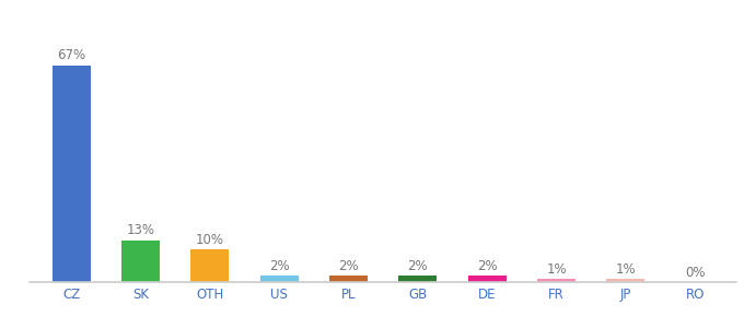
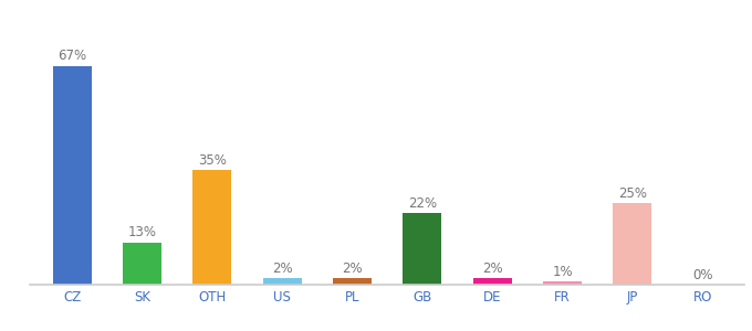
OTH: 10% -> 35%
GB: 2% -> 22%
JP: 1% -> 25%
